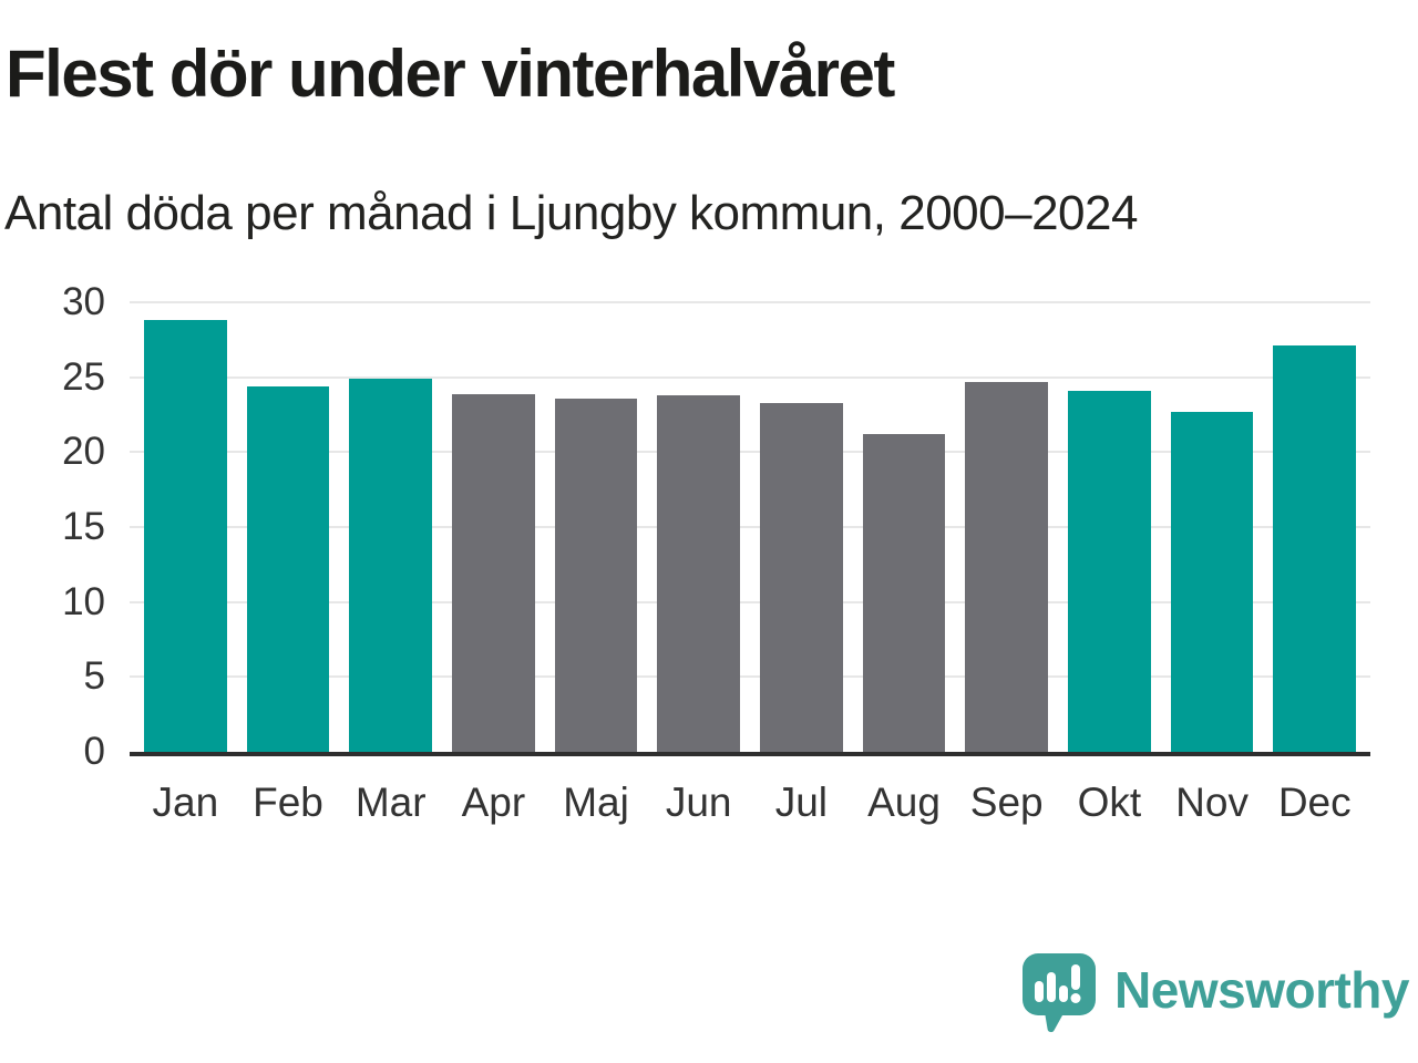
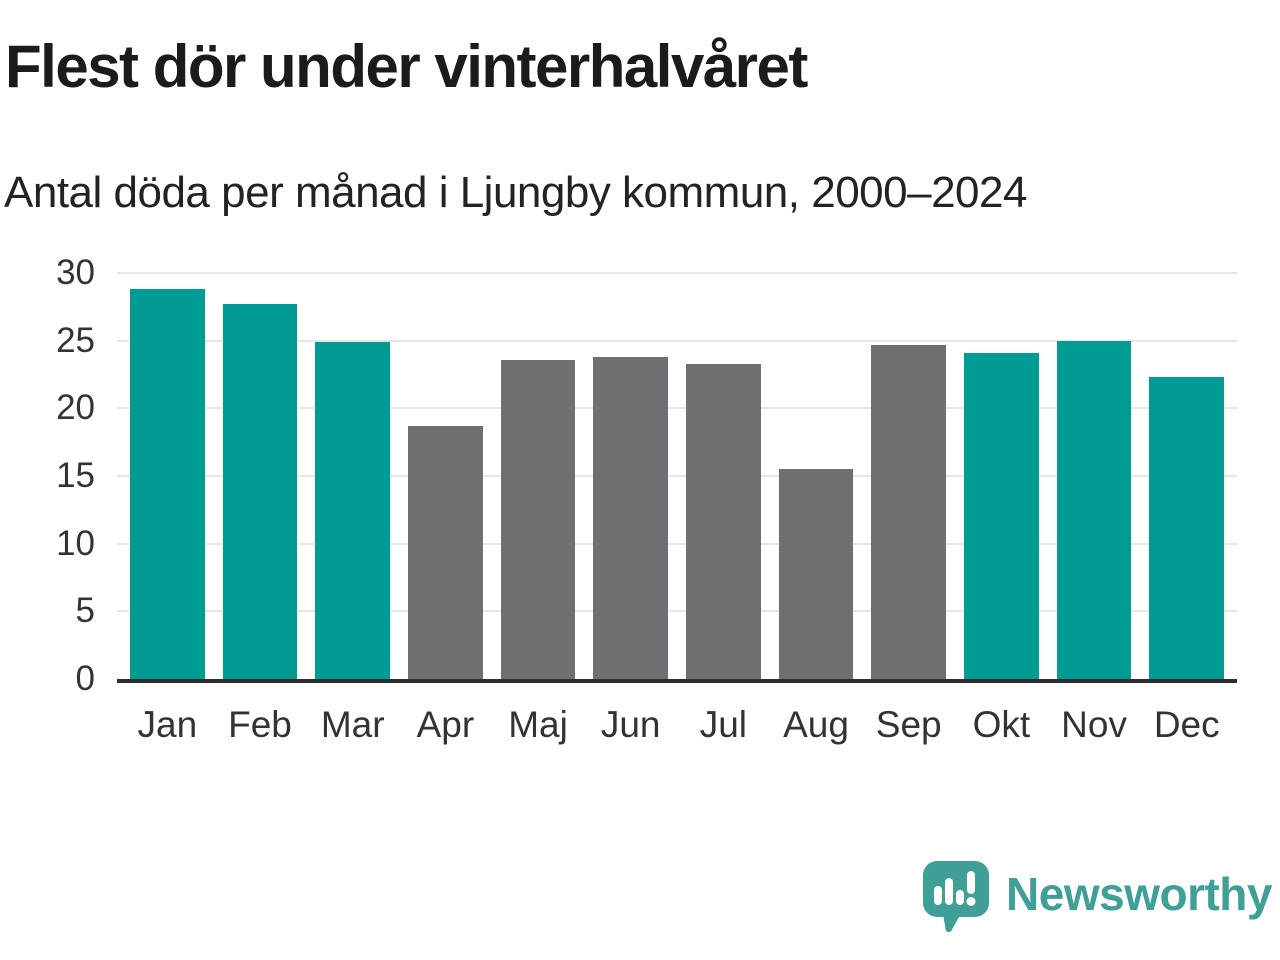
Feb: 24.4 -> 27.7
Apr: 23.9 -> 18.7
Aug: 21.2 -> 15.5
Nov: 22.7 -> 25.0
Dec: 27.1 -> 22.3
